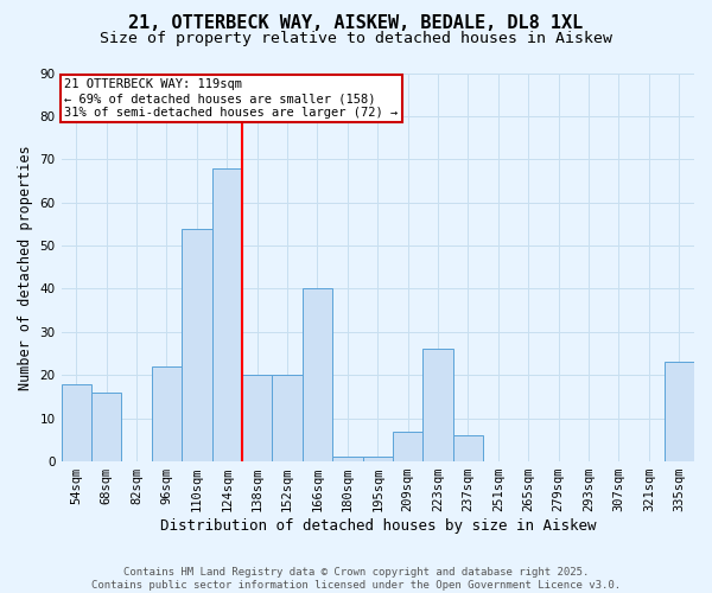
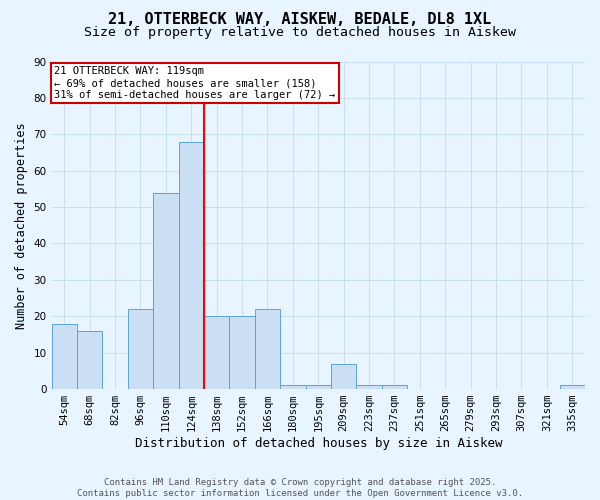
166sqm: 40 -> 22
223sqm: 26 -> 1
237sqm: 6 -> 1
335sqm: 23 -> 1
